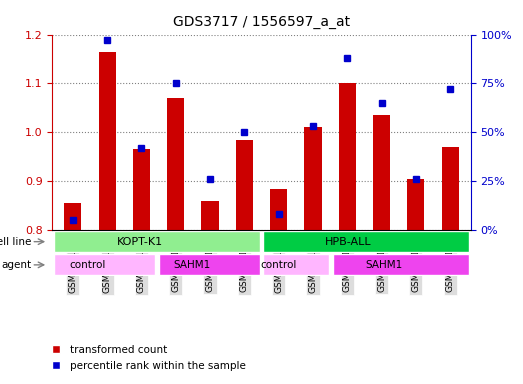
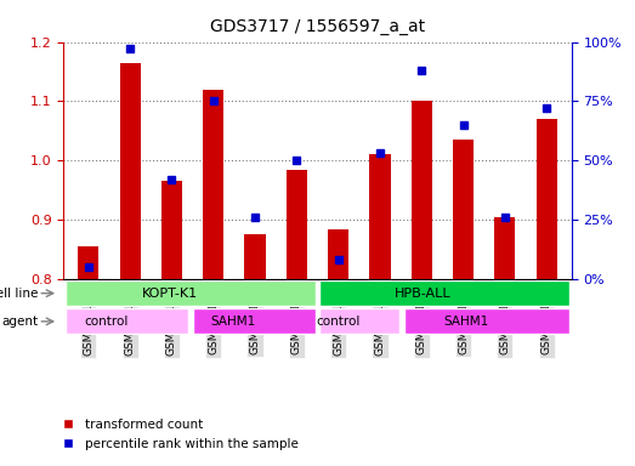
GSM455121: 1.070 -> 1.120
GSM455122: 0.860 -> 0.875
GSM455126: 0.970 -> 1.070
